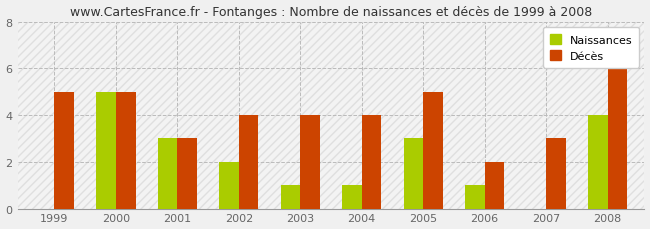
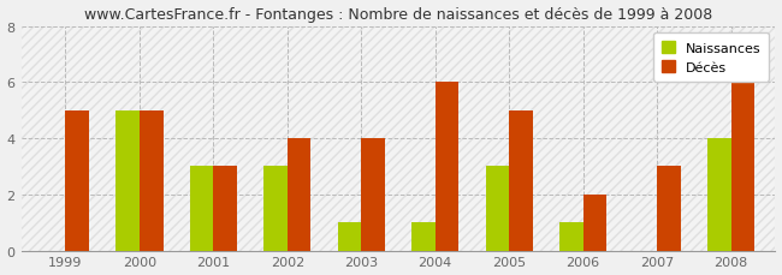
Naissances/2002: 2 -> 3
Décès/2004: 4 -> 6
